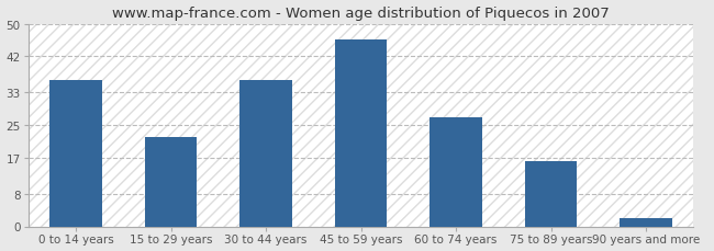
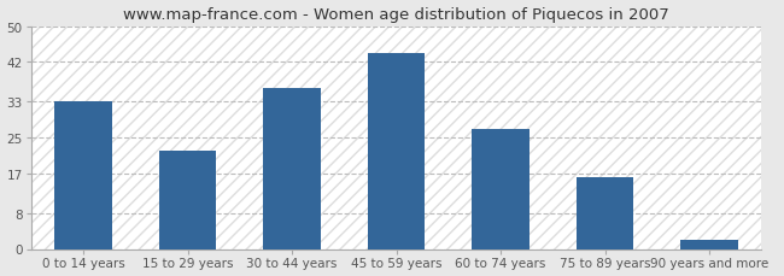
0 to 14 years: 36 -> 33
45 to 59 years: 46 -> 44
